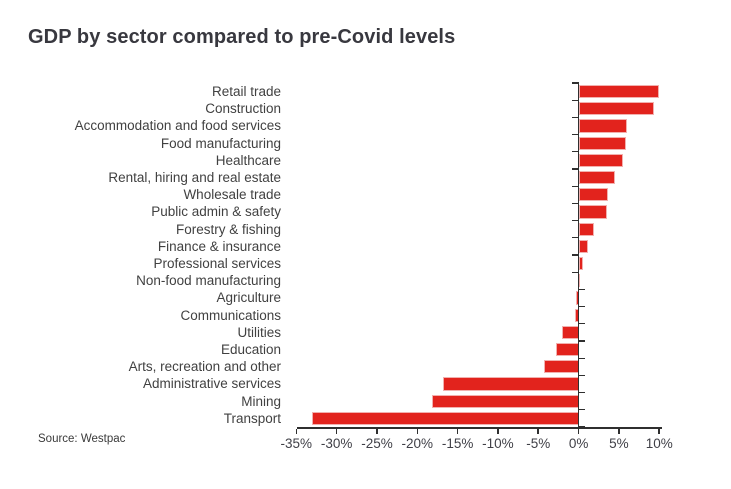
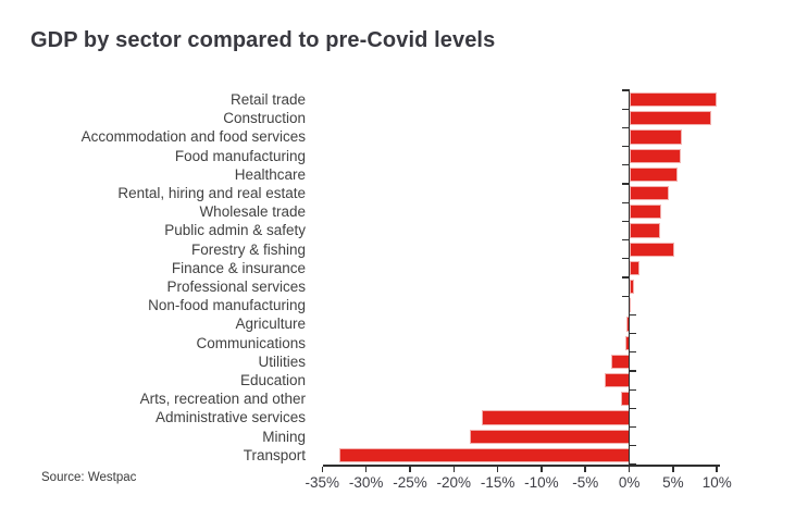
Forestry & fishing: 2% -> 5%
Arts, recreation and other: -4% -> -1%
